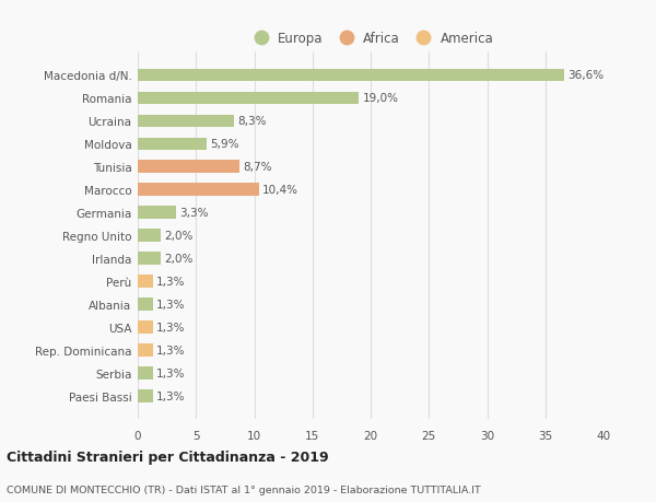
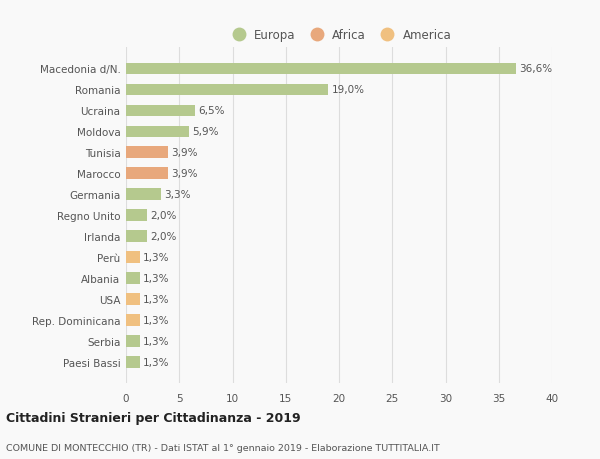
Ucraina: 8,3% -> 6,5%
Tunisia: 8,7% -> 3,9%
Marocco: 10,4% -> 3,9%
